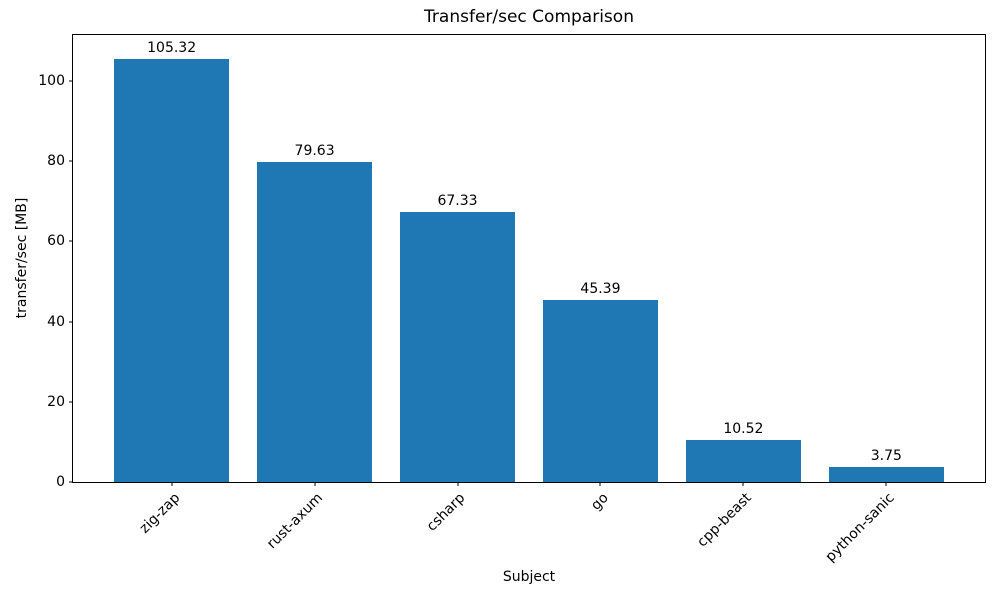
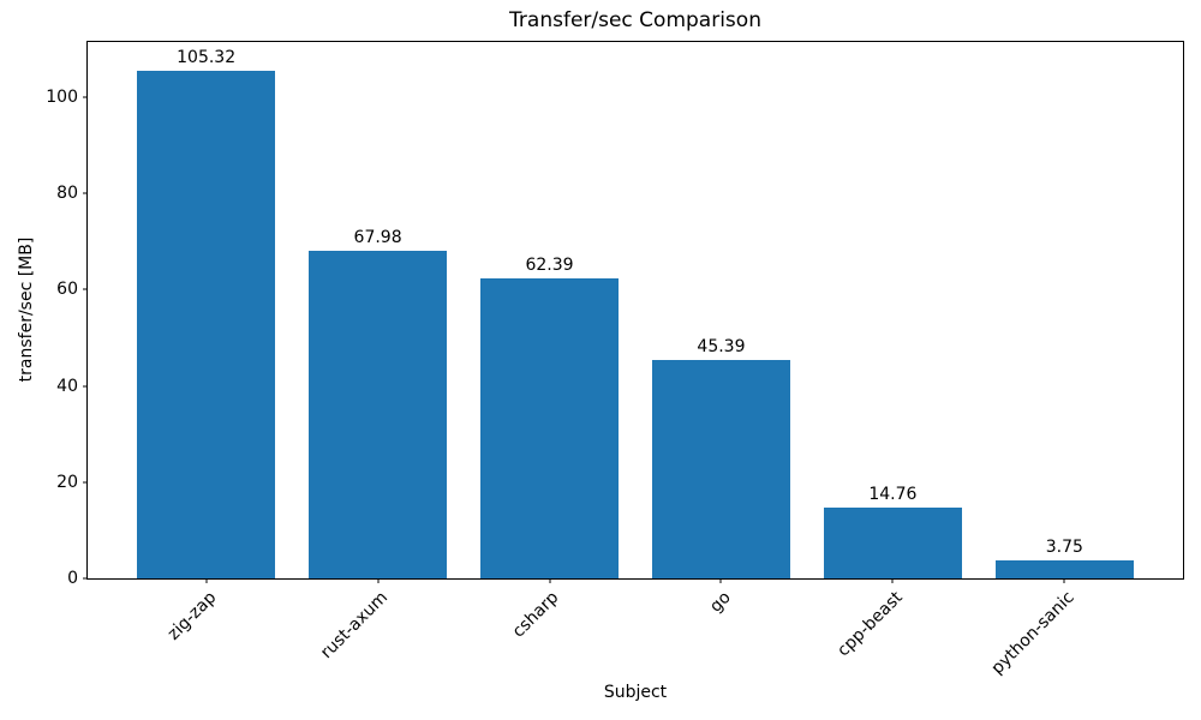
rust-axum: 79.63 -> 67.98
csharp: 67.33 -> 62.39
cpp-beast: 10.52 -> 14.76
